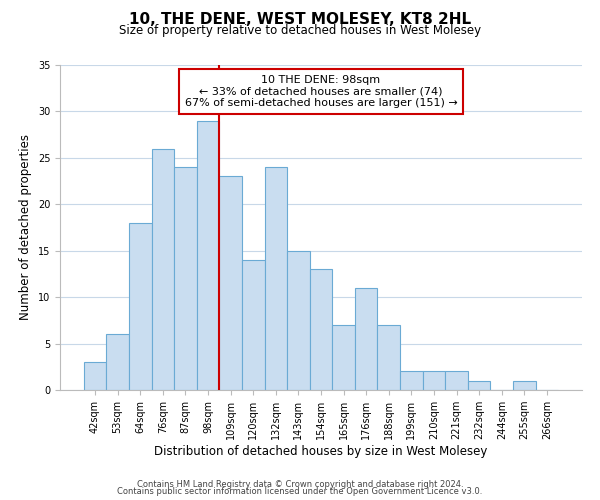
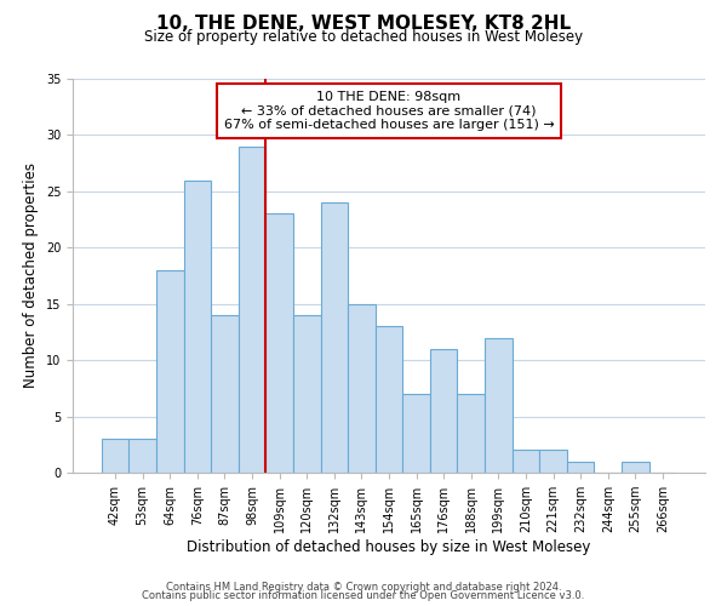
53sqm: 6 -> 3
87sqm: 24 -> 14
199sqm: 2 -> 12
